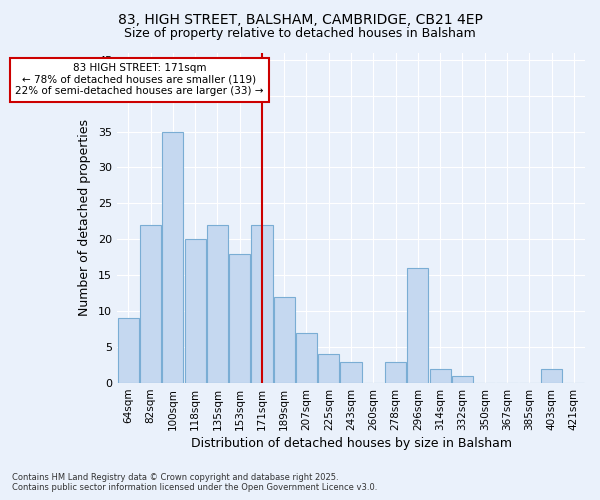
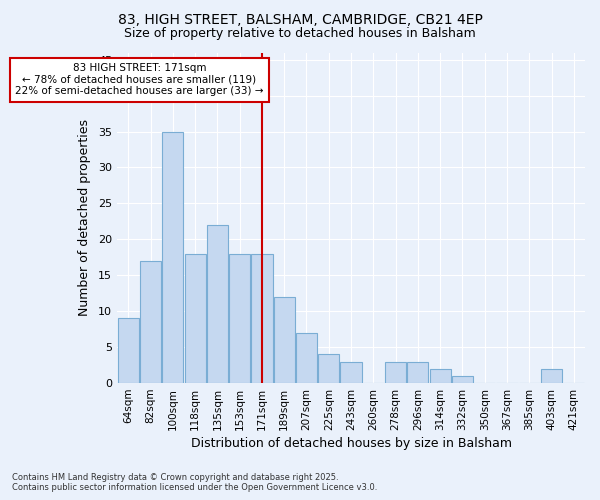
82sqm: 22 -> 17
118sqm: 20 -> 18
171sqm: 22 -> 18
296sqm: 16 -> 3
